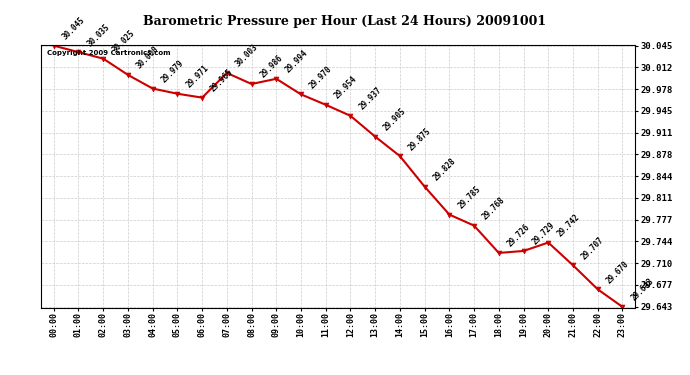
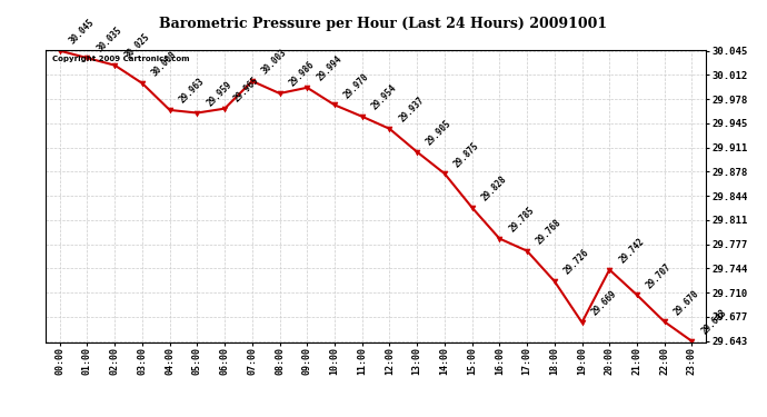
04:00: 29.979 -> 29.963
05:00: 29.971 -> 29.959
19:00: 29.729 -> 29.669
